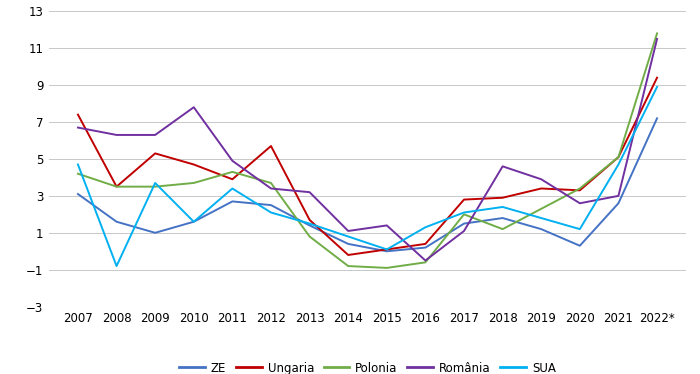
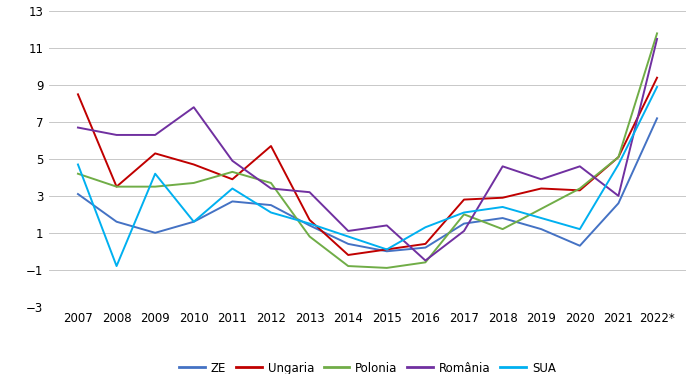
Ungaria/2007: 7.4 -> 8.5
SUA/2009: 3.7 -> 4.2
România/2020: 2.6 -> 4.6
